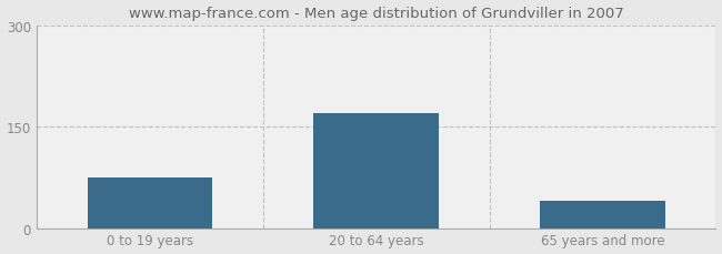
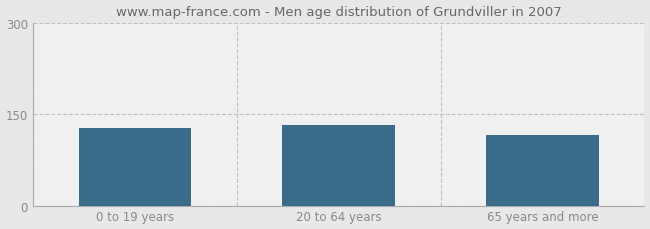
0 to 19 years: 75 -> 128
20 to 64 years: 170 -> 132
65 years and more: 40 -> 116
